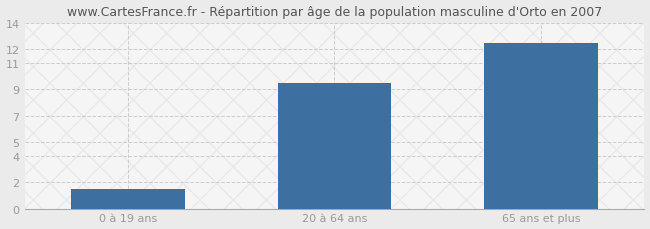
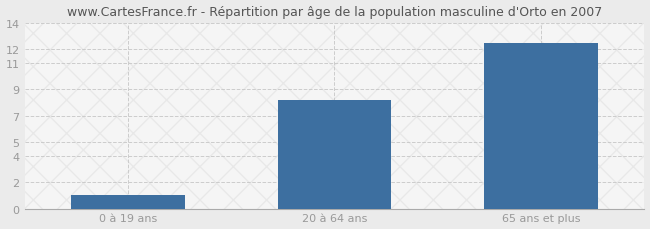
0 à 19 ans: 1.5 -> 1.0
20 à 64 ans: 9.5 -> 8.2
